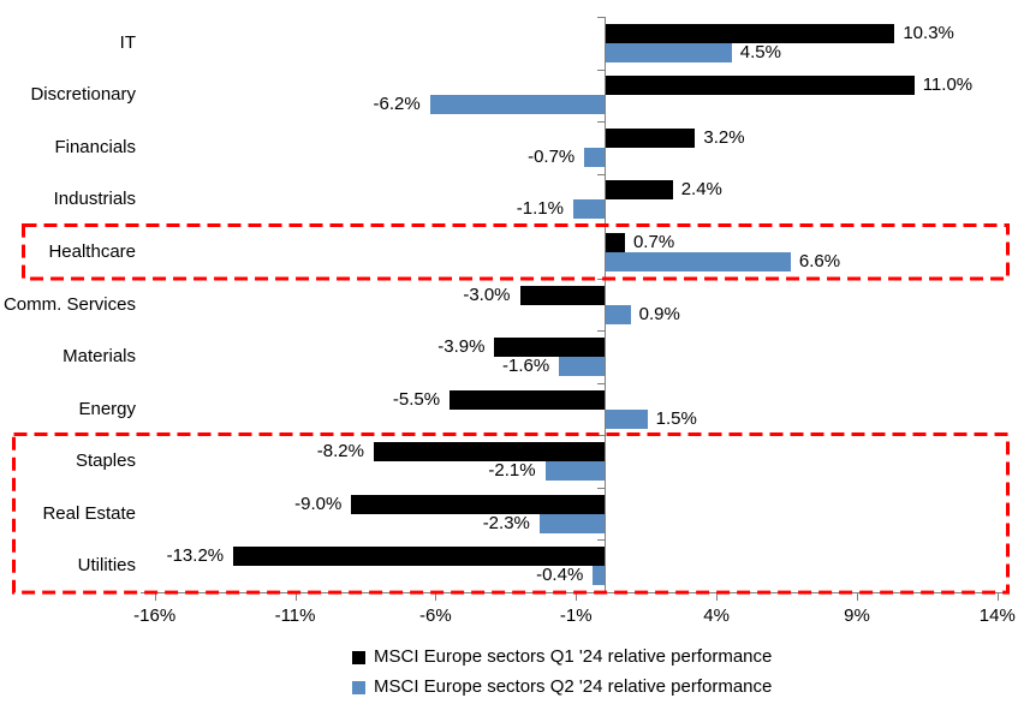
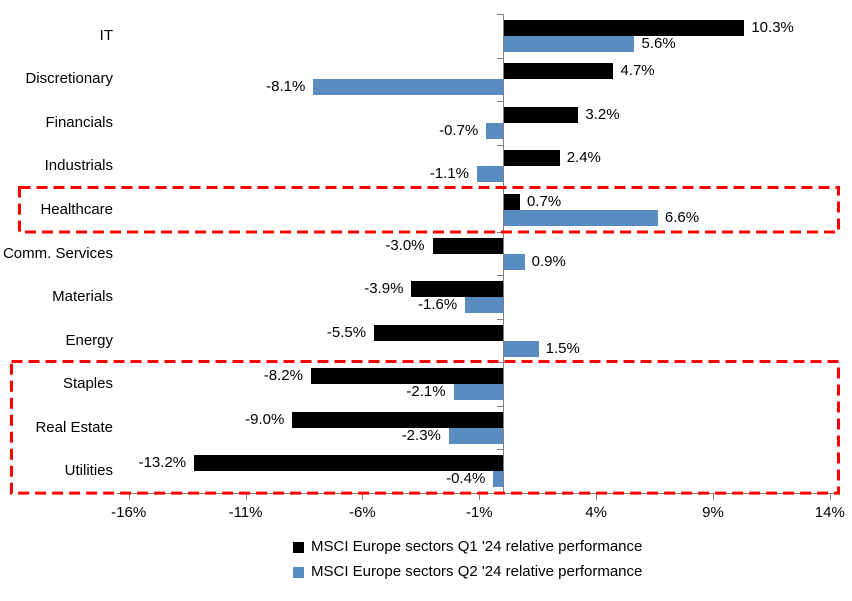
MSCI Europe sectors Q2 '24 relative performance/IT: 4.5% -> 5.6%
MSCI Europe sectors Q1 '24 relative performance/Discretionary: 11.0% -> 4.7%
MSCI Europe sectors Q2 '24 relative performance/Discretionary: -6.2% -> -8.1%
